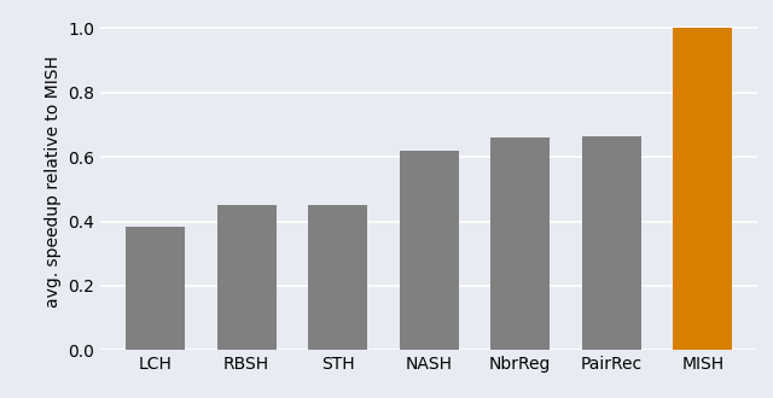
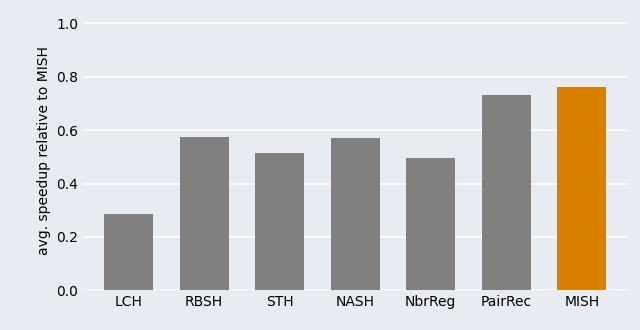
LCH: 0.385 -> 0.285
RBSH: 0.450 -> 0.575
STH: 0.452 -> 0.515
NASH: 0.620 -> 0.570
NbrReg: 0.660 -> 0.495
PairRec: 0.665 -> 0.730
MISH: 1.000 -> 0.760
